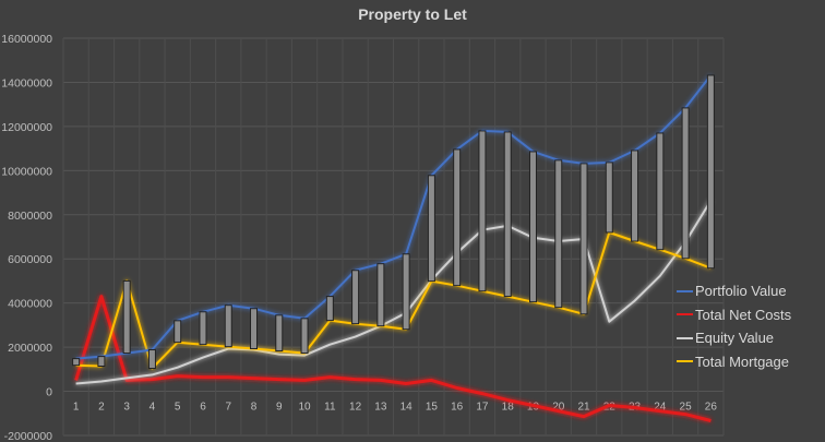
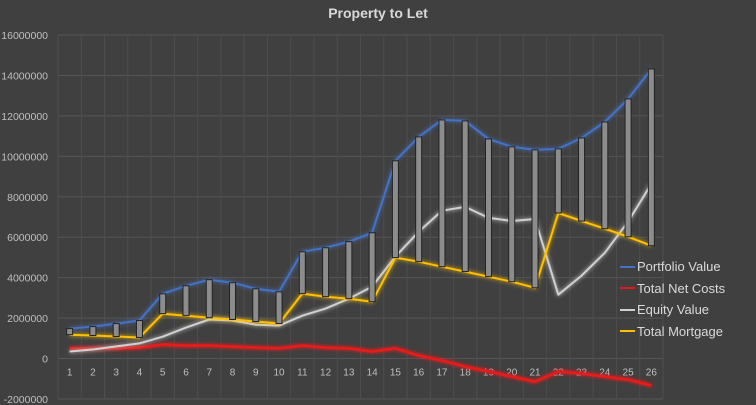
Total Net Costs/2: 4300000 -> 500000
Total Mortgage/3: 5000000 -> 1100000
Portfolio Value/11: 4300000 -> 5300000
